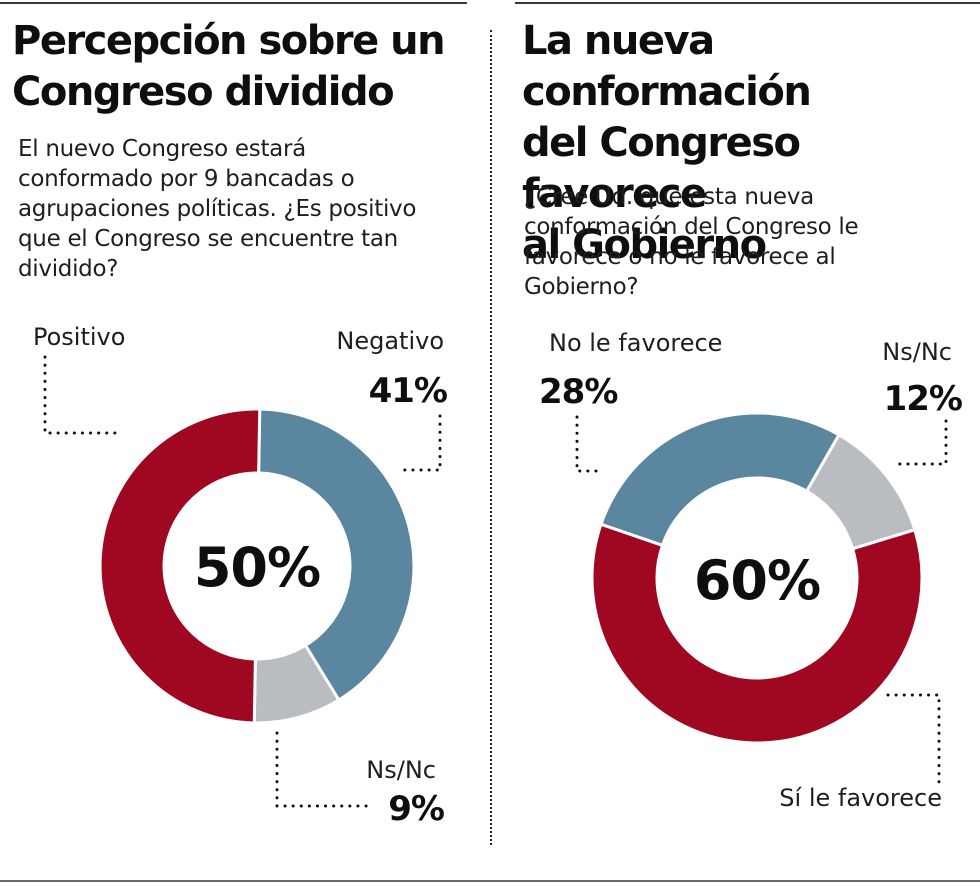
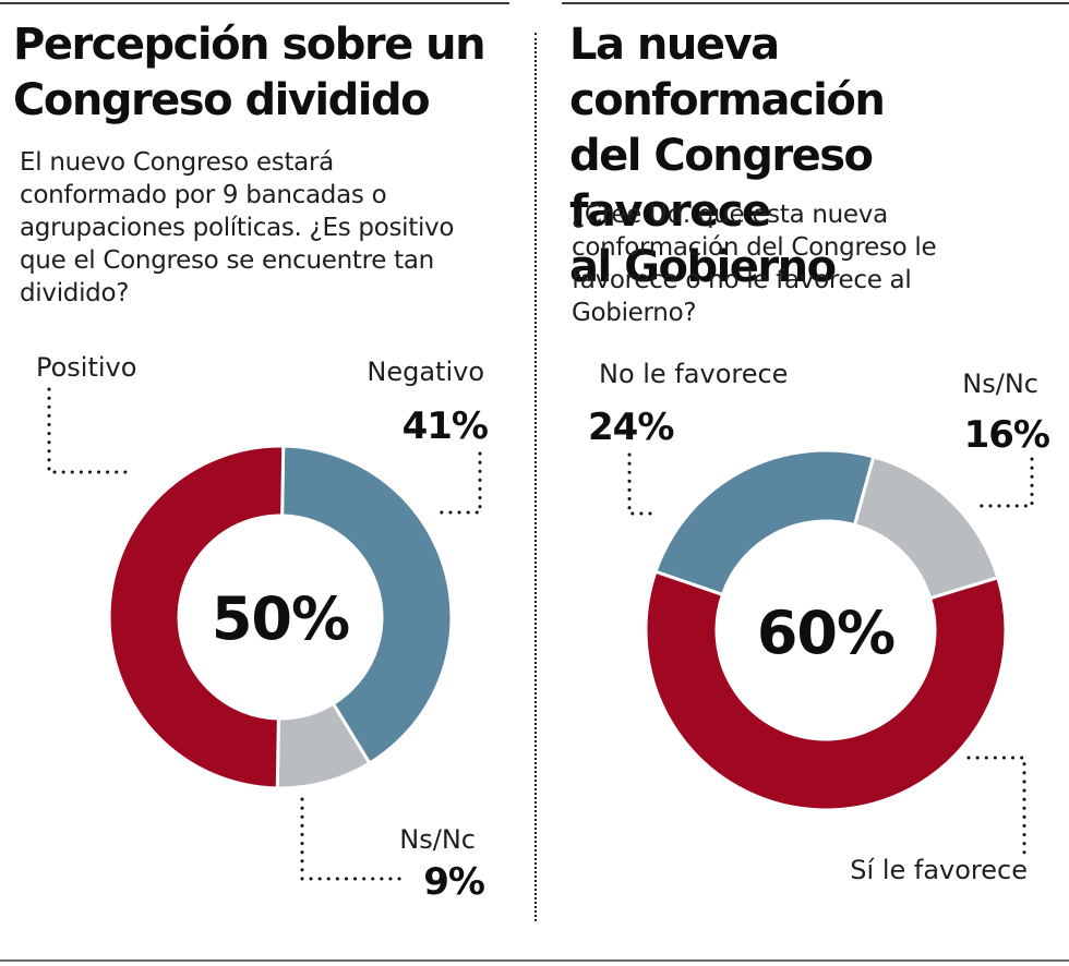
La nueva conformación del Congreso favorece al Gobierno/No le favorece: 28% -> 24%
La nueva conformación del Congreso favorece al Gobierno/Ns/Nc: 12% -> 16%
